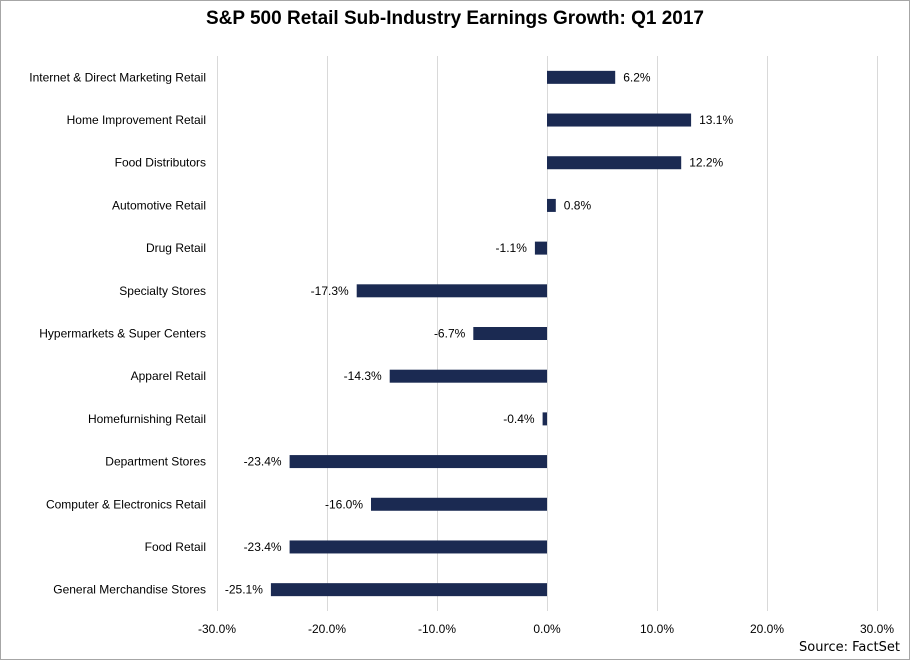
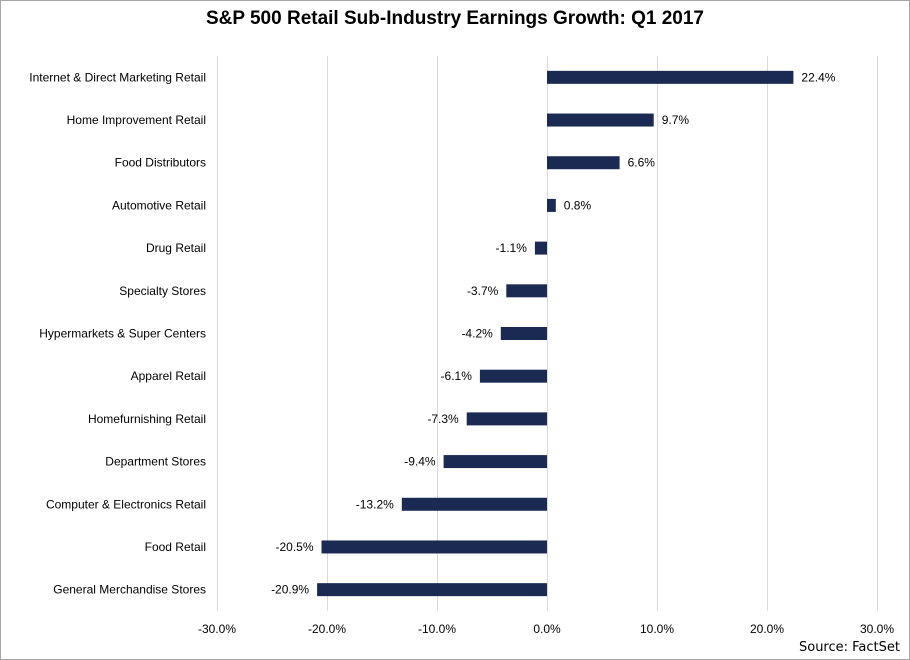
Internet & Direct Marketing Retail: 6.2% -> 22.4%
Home Improvement Retail: 13.1% -> 9.7%
Food Distributors: 12.2% -> 6.6%
Specialty Stores: -17.3% -> -3.7%
Hypermarkets & Super Centers: -6.7% -> -4.2%
Apparel Retail: -14.3% -> -6.1%
Homefurnishing Retail: -0.4% -> -7.3%
Department Stores: -23.4% -> -9.4%
Computer & Electronics Retail: -16.0% -> -13.2%
Food Retail: -23.4% -> -20.5%
General Merchandise Stores: -25.1% -> -20.9%
